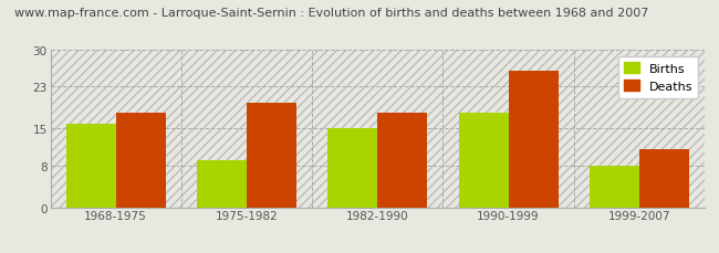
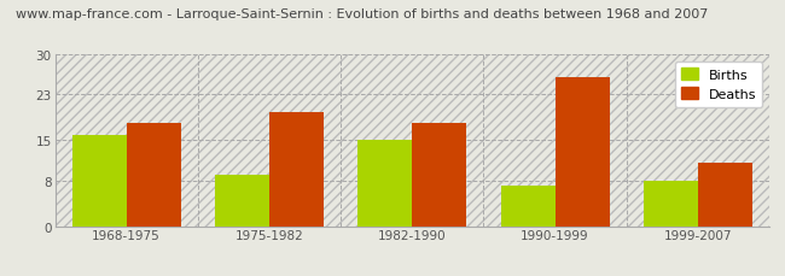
Births/1990-1999: 18 -> 7
